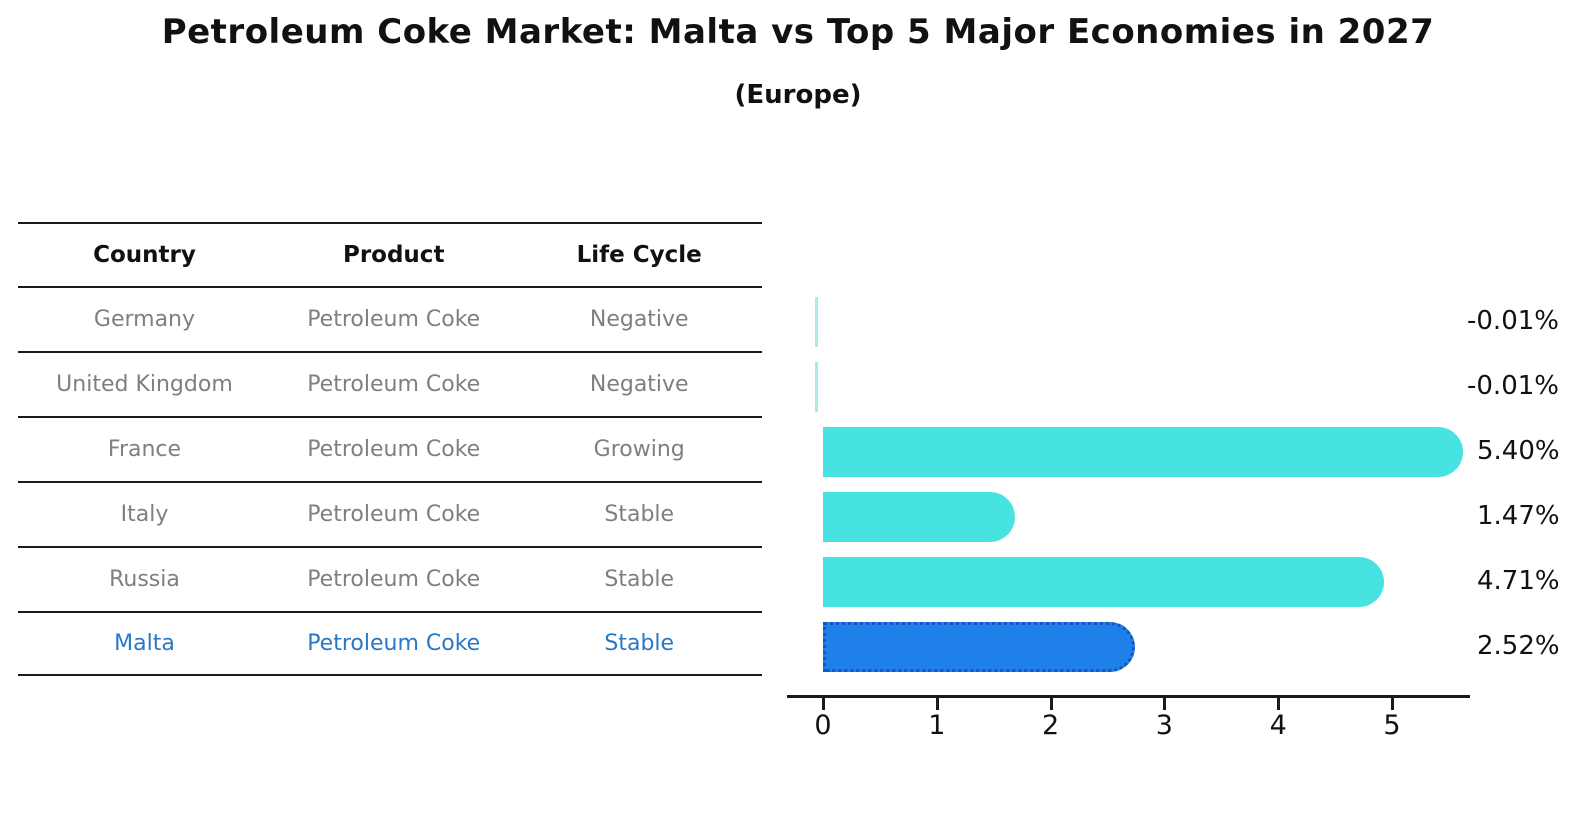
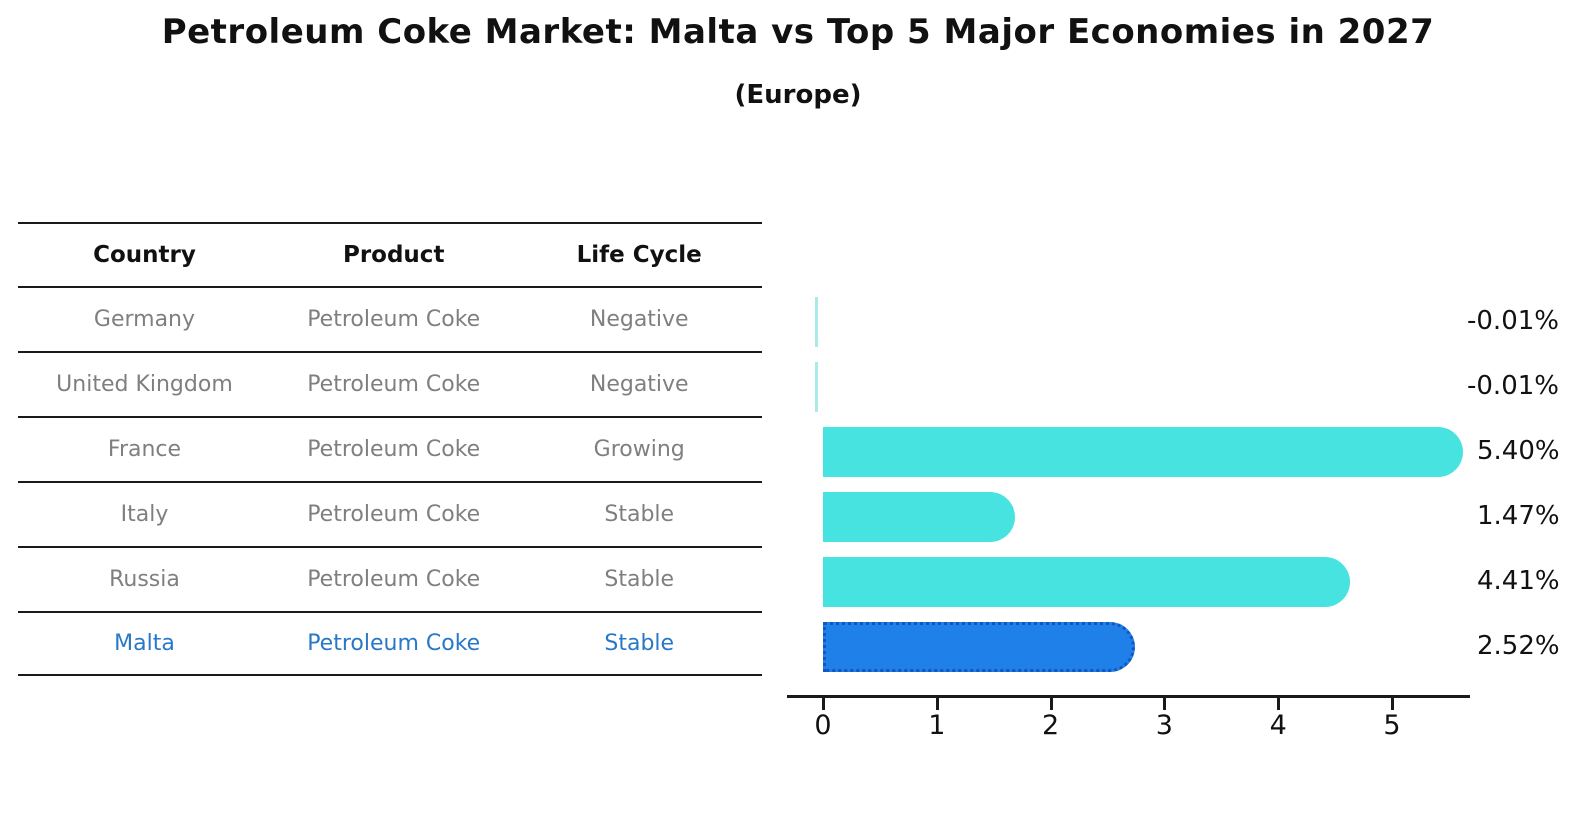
Russia: 4.71% -> 4.41%
